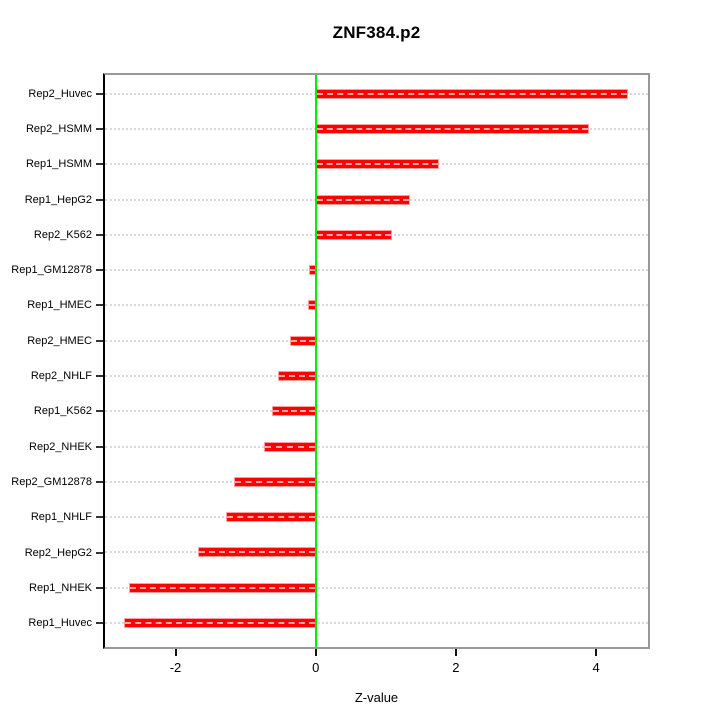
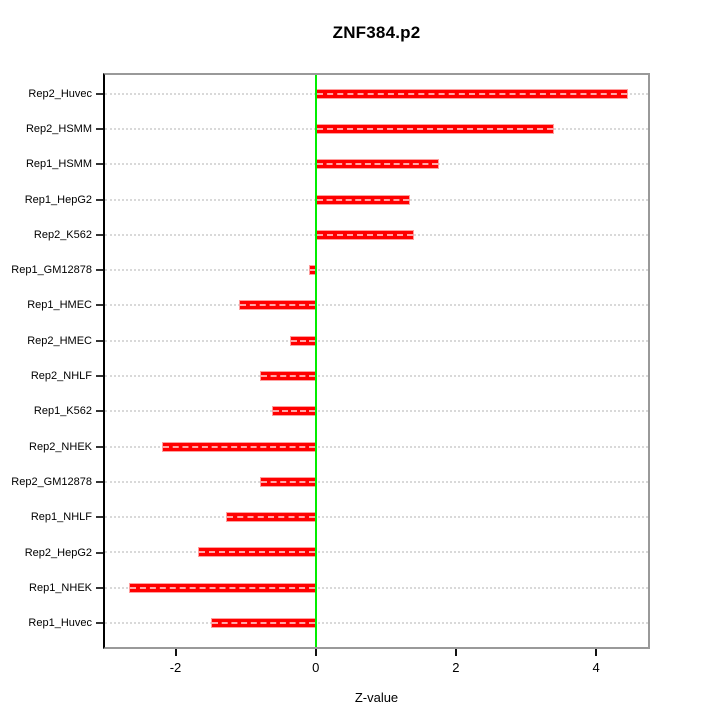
Rep2_HSMM: 3.9 -> 3.4
Rep2_K562: 1.1 -> 1.4
Rep1_HMEC: -0.1 -> -1.1
Rep2_NHLF: -0.5 -> -0.8
Rep2_NHEK: -0.7 -> -2.2
Rep2_GM12878: -1.2 -> -0.8
Rep1_Huvec: -2.7 -> -1.5
